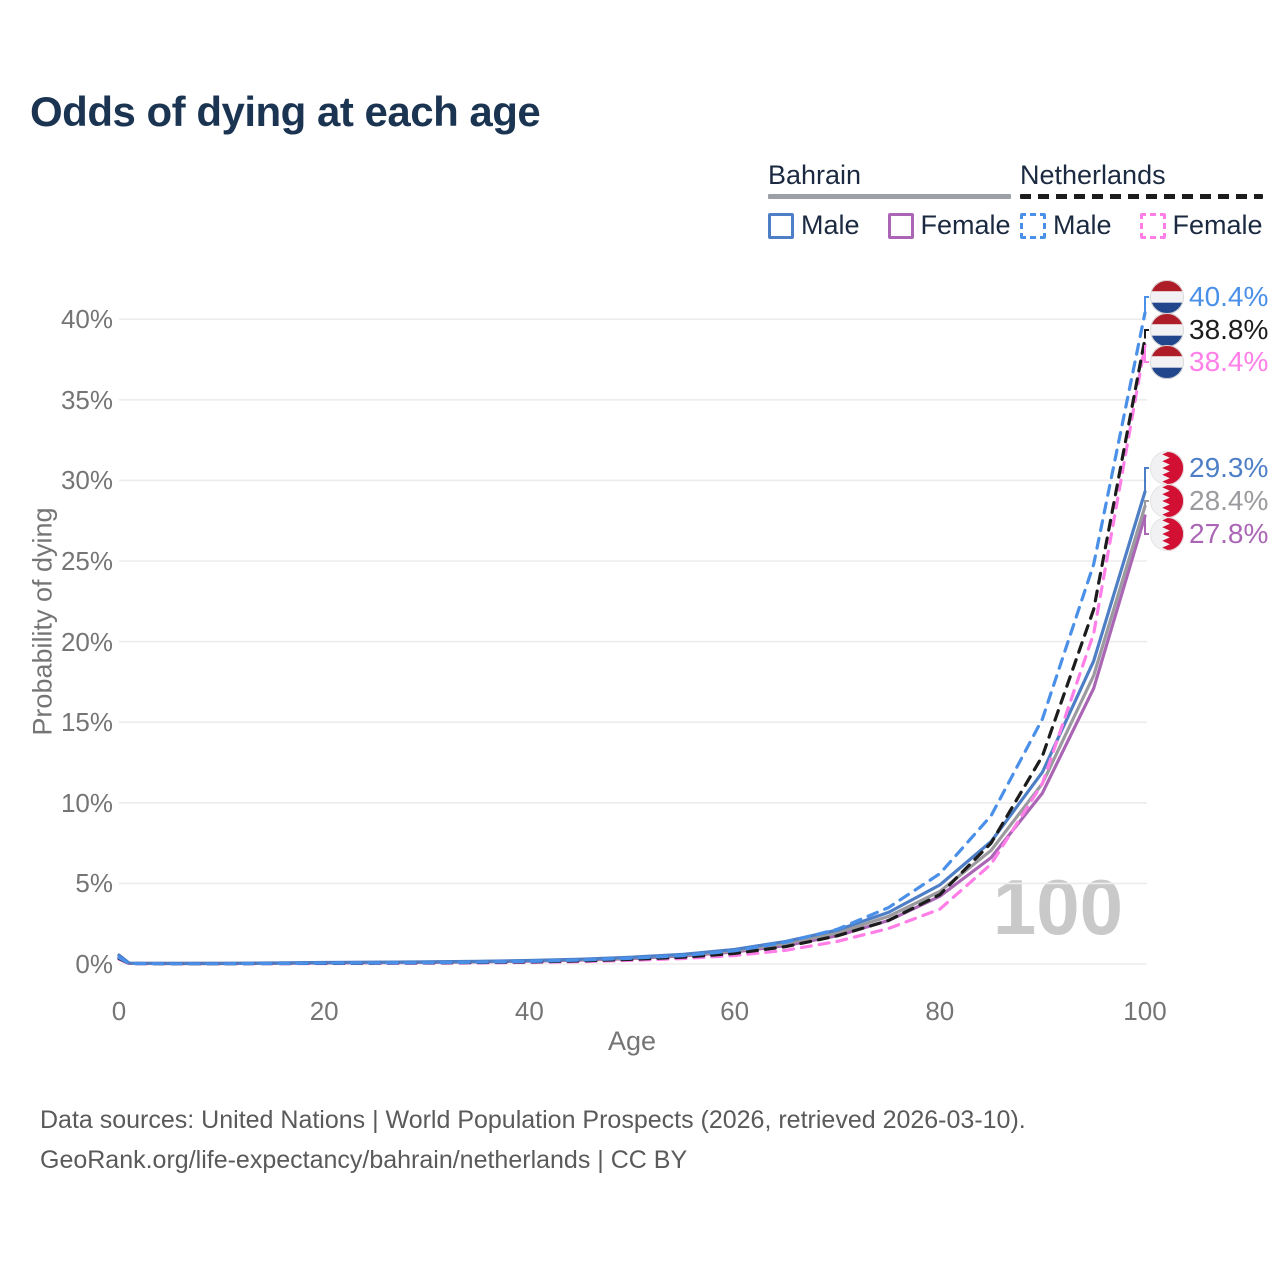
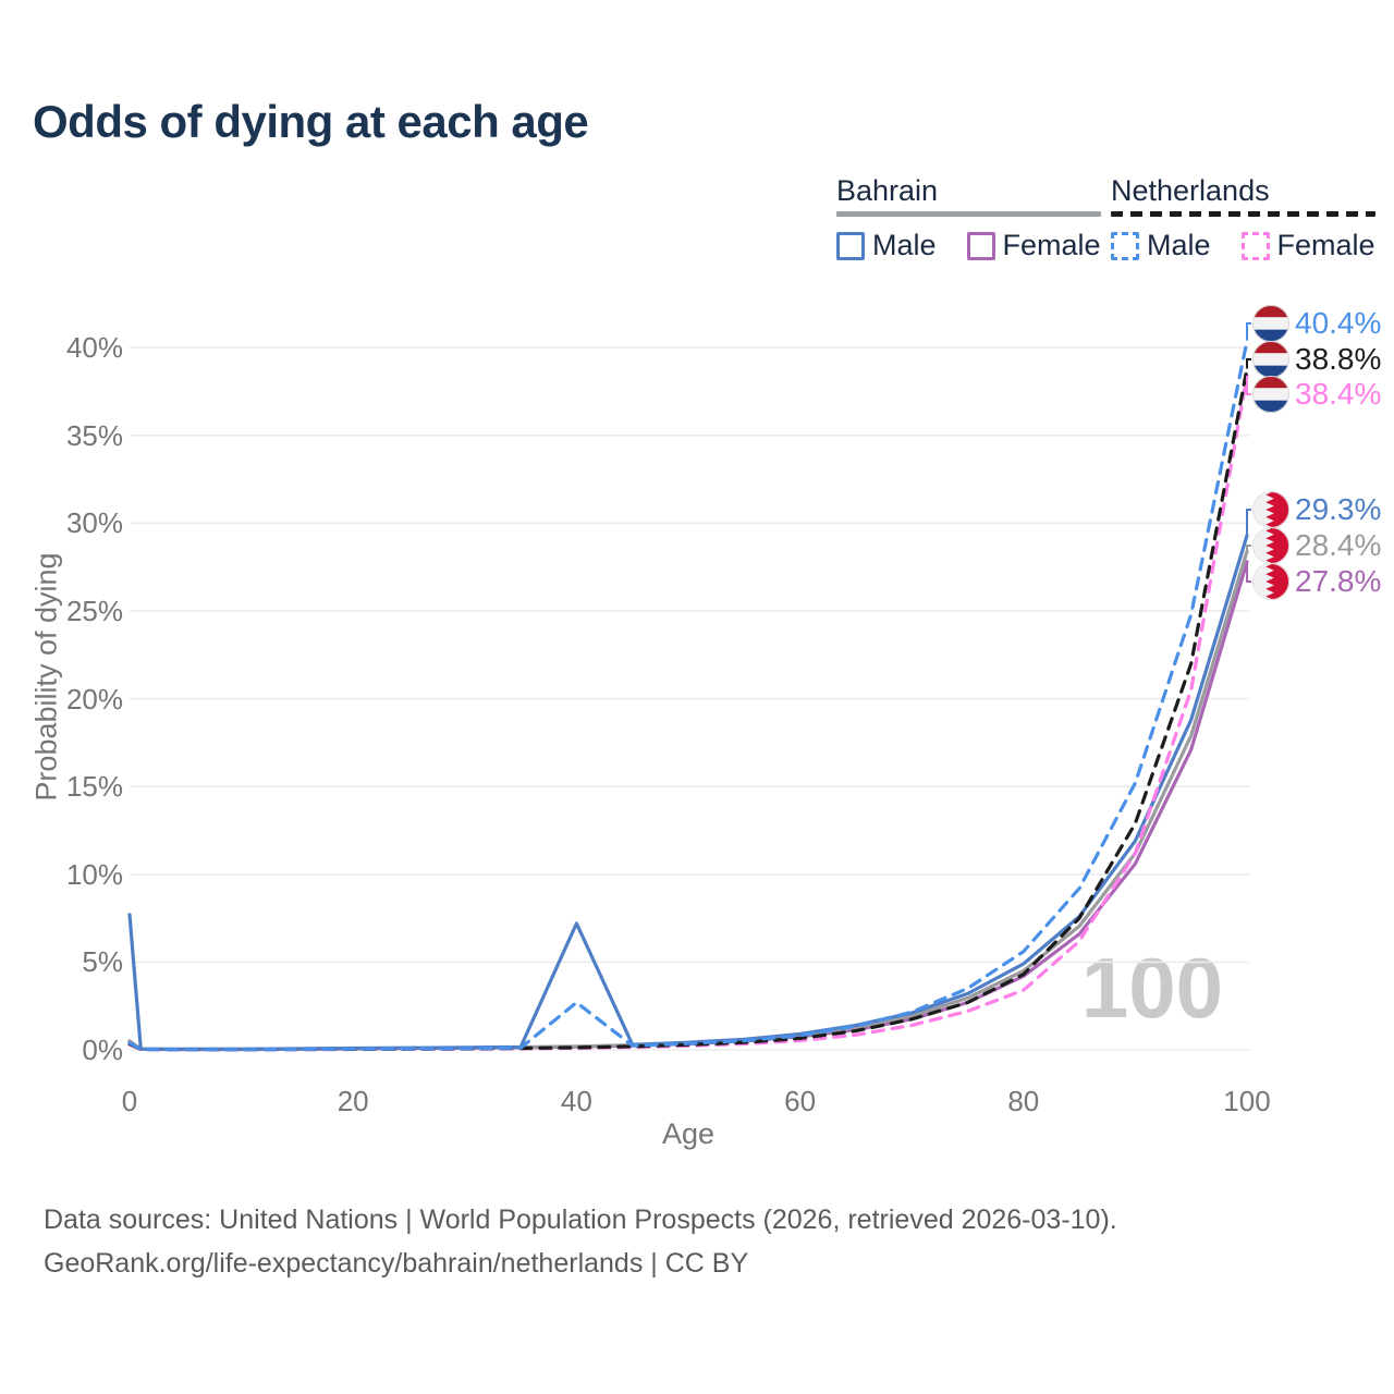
Bahrain Male/0: 0.6% -> 7.7%
Bahrain Male/40: 0.2% -> 7.2%
Netherlands Male/40: 0.2% -> 2.7%
